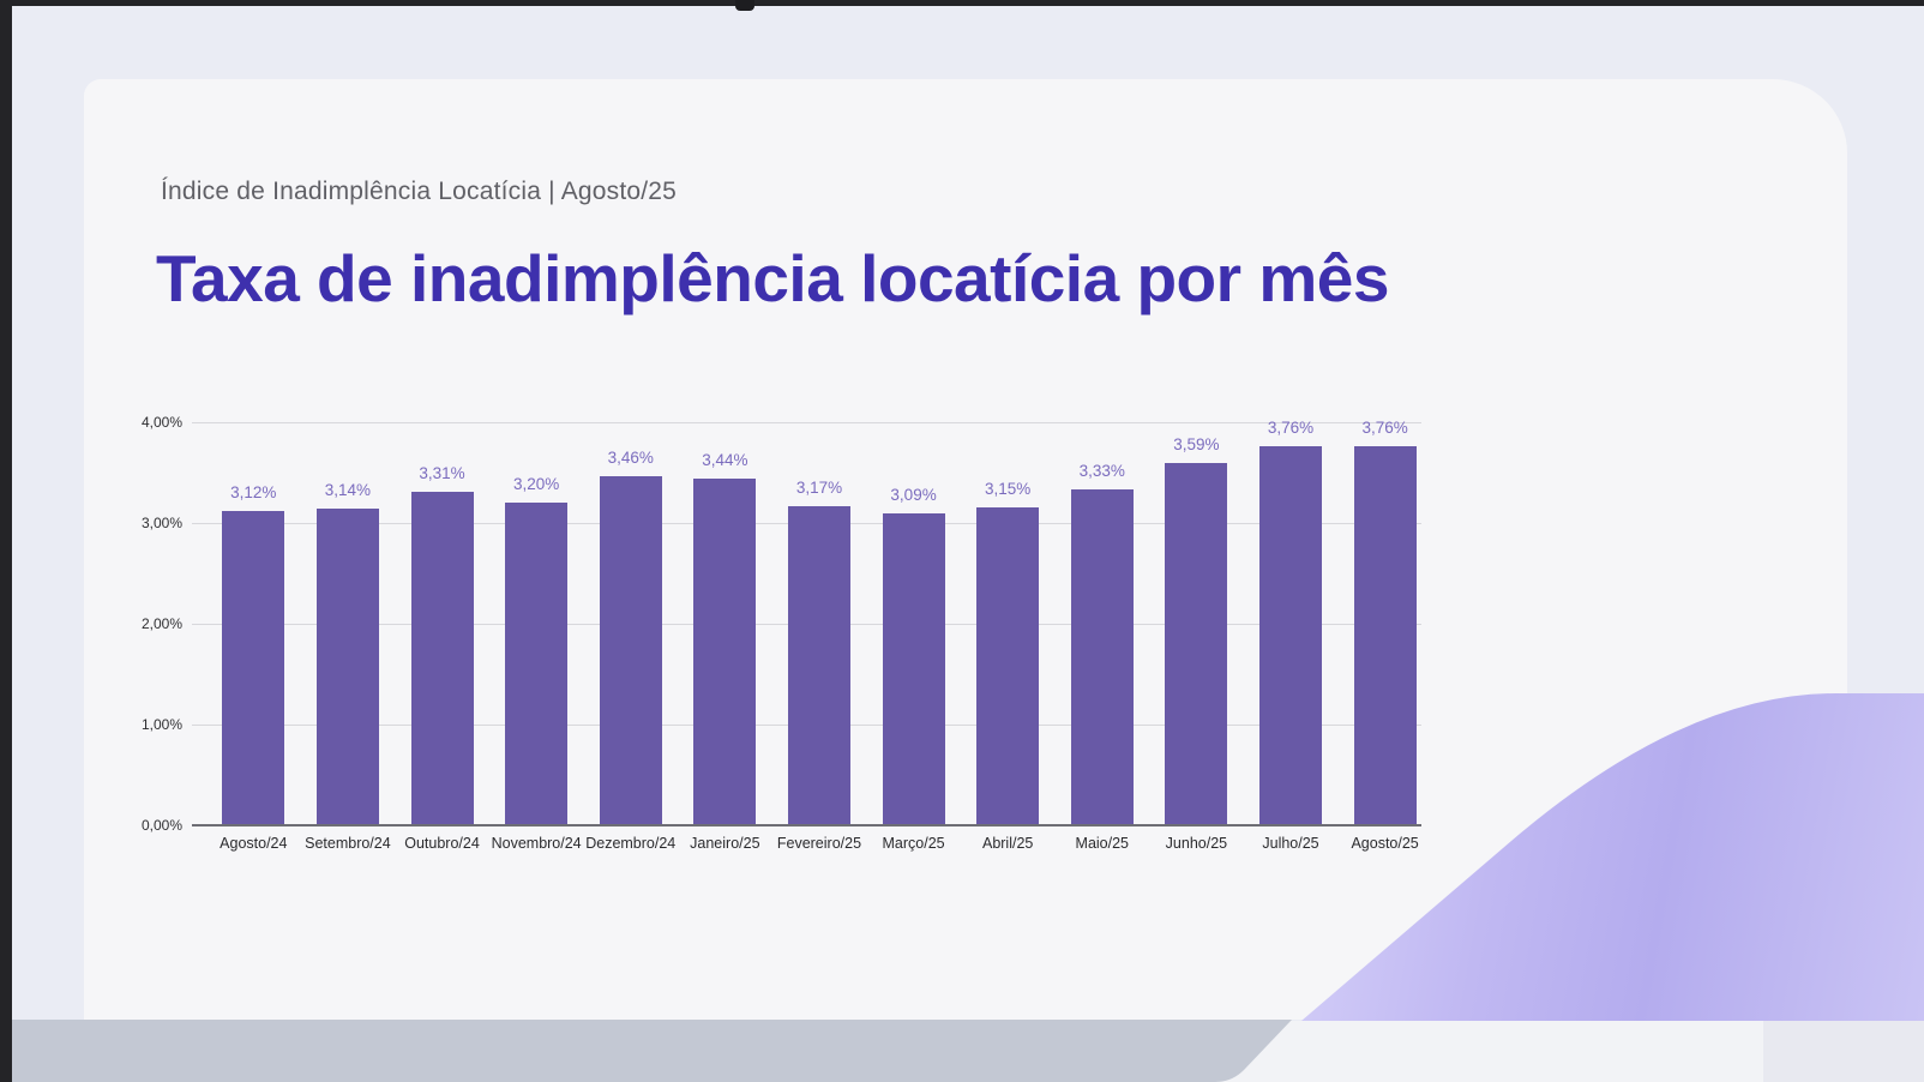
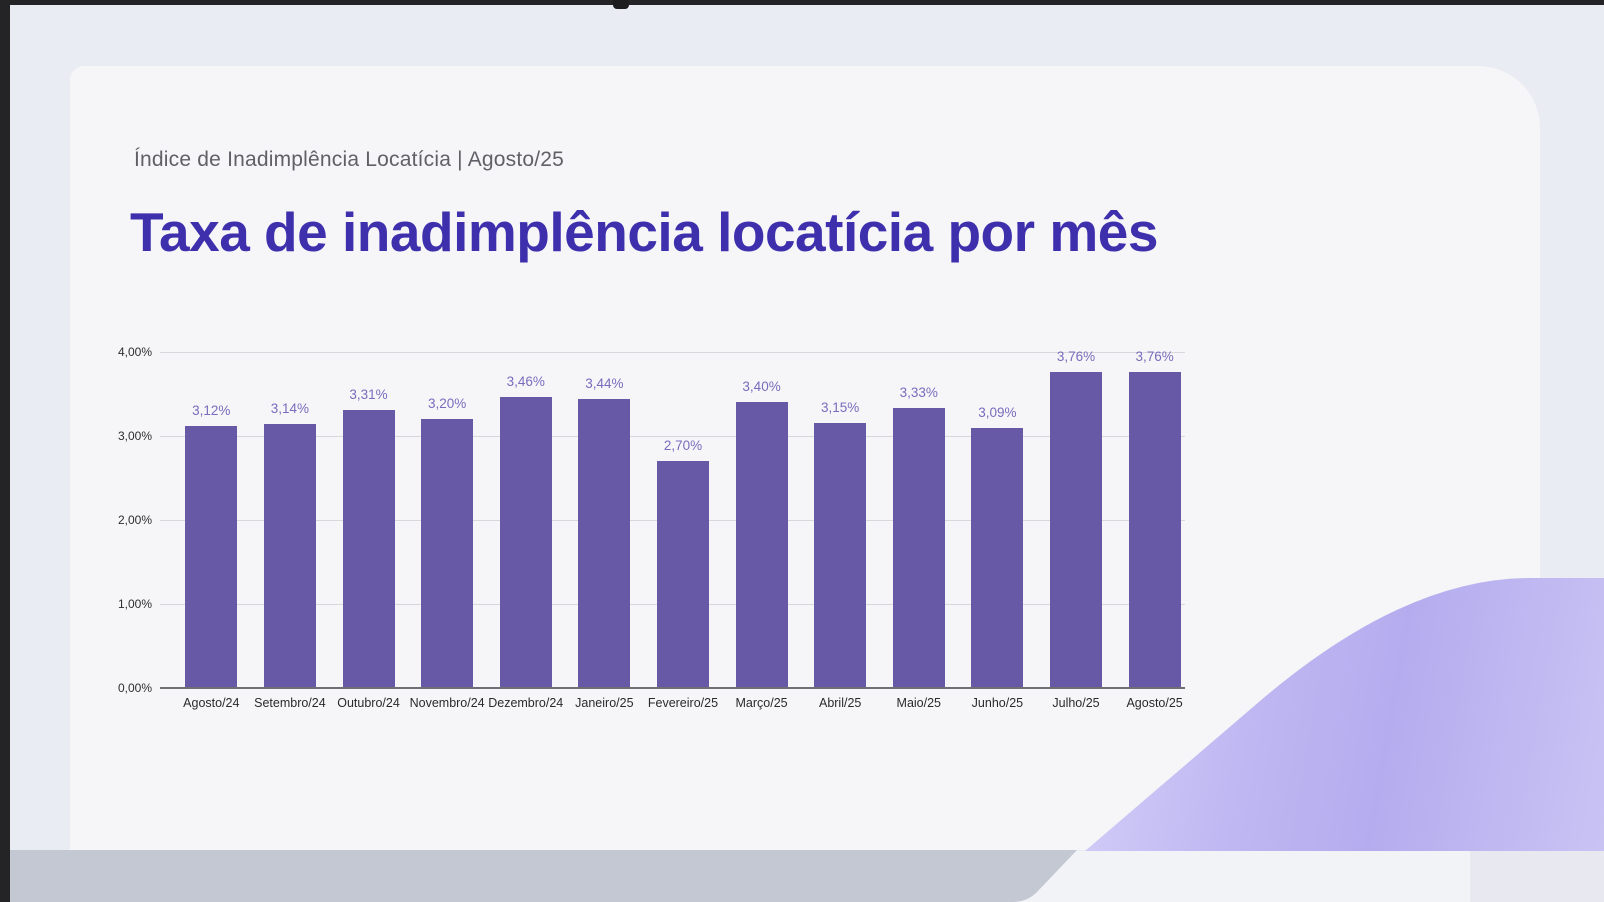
Fevereiro/25: 3,17% -> 2,70%
Março/25: 3,09% -> 3,40%
Junho/25: 3,59% -> 3,09%
